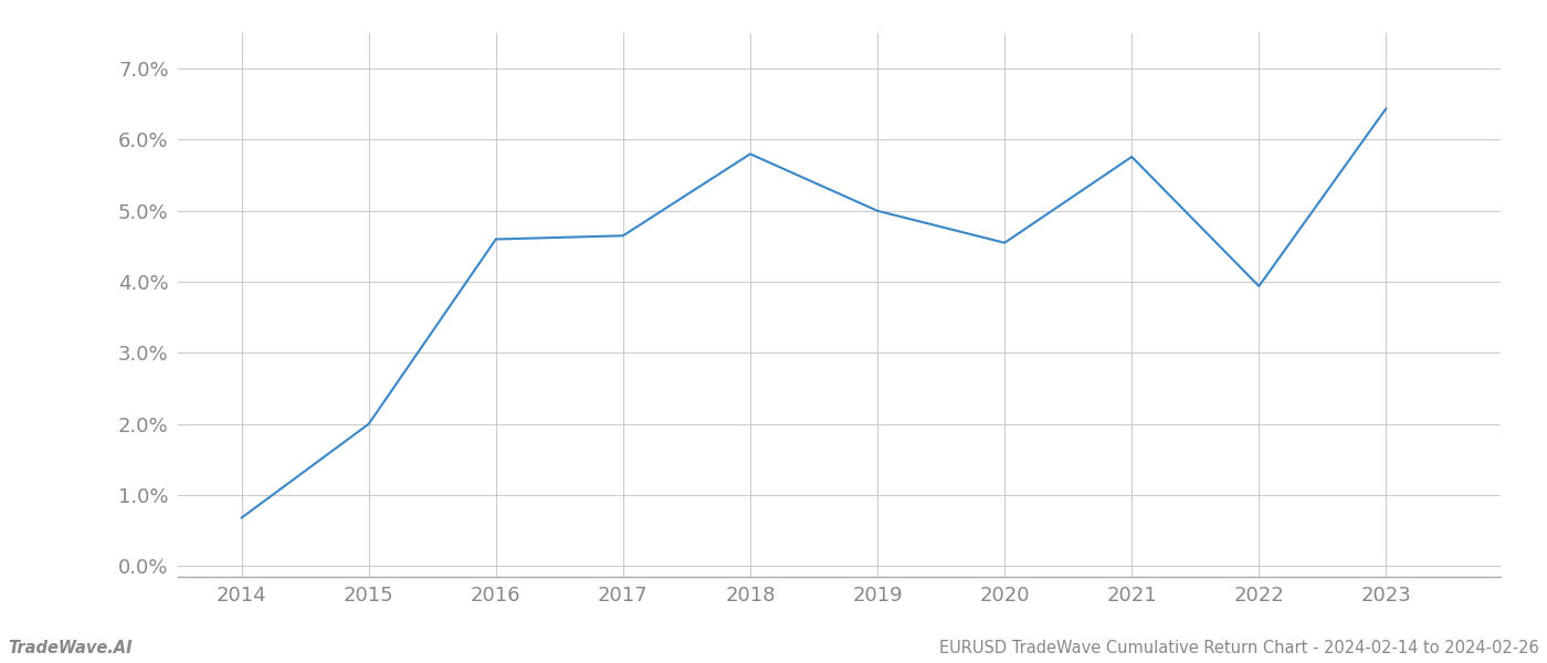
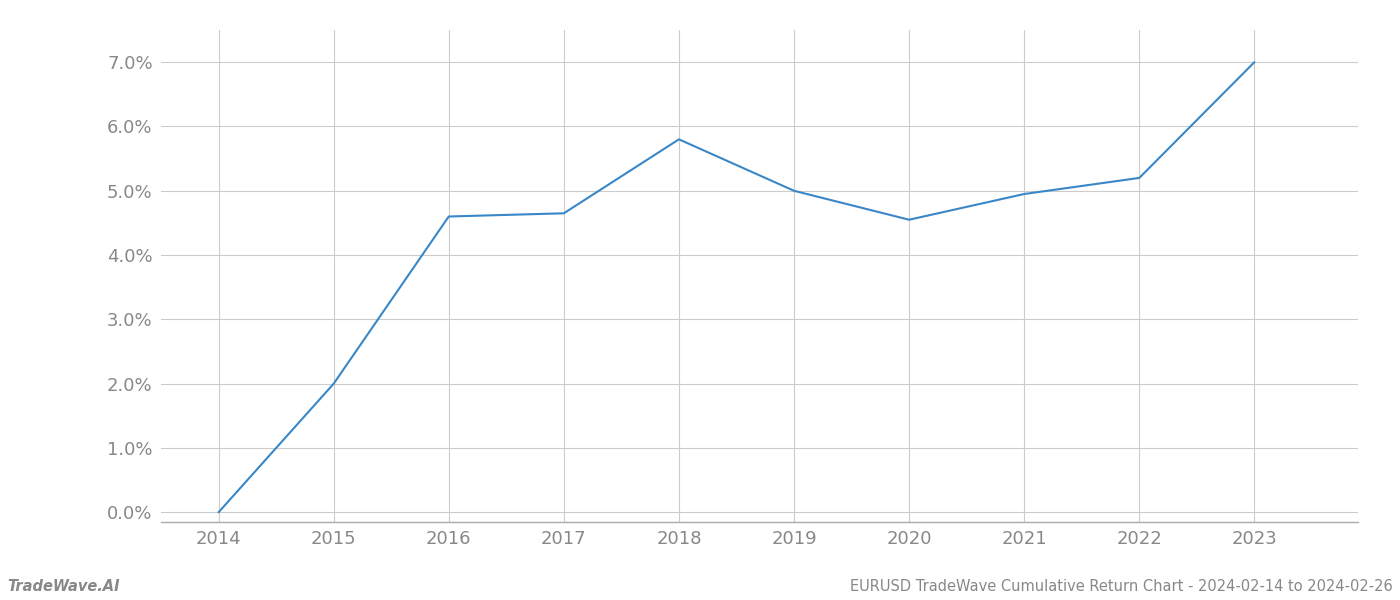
2014: 0.68% -> 0.00%
2021: 5.76% -> 4.95%
2022: 3.94% -> 5.20%
2023: 6.44% -> 7.00%
